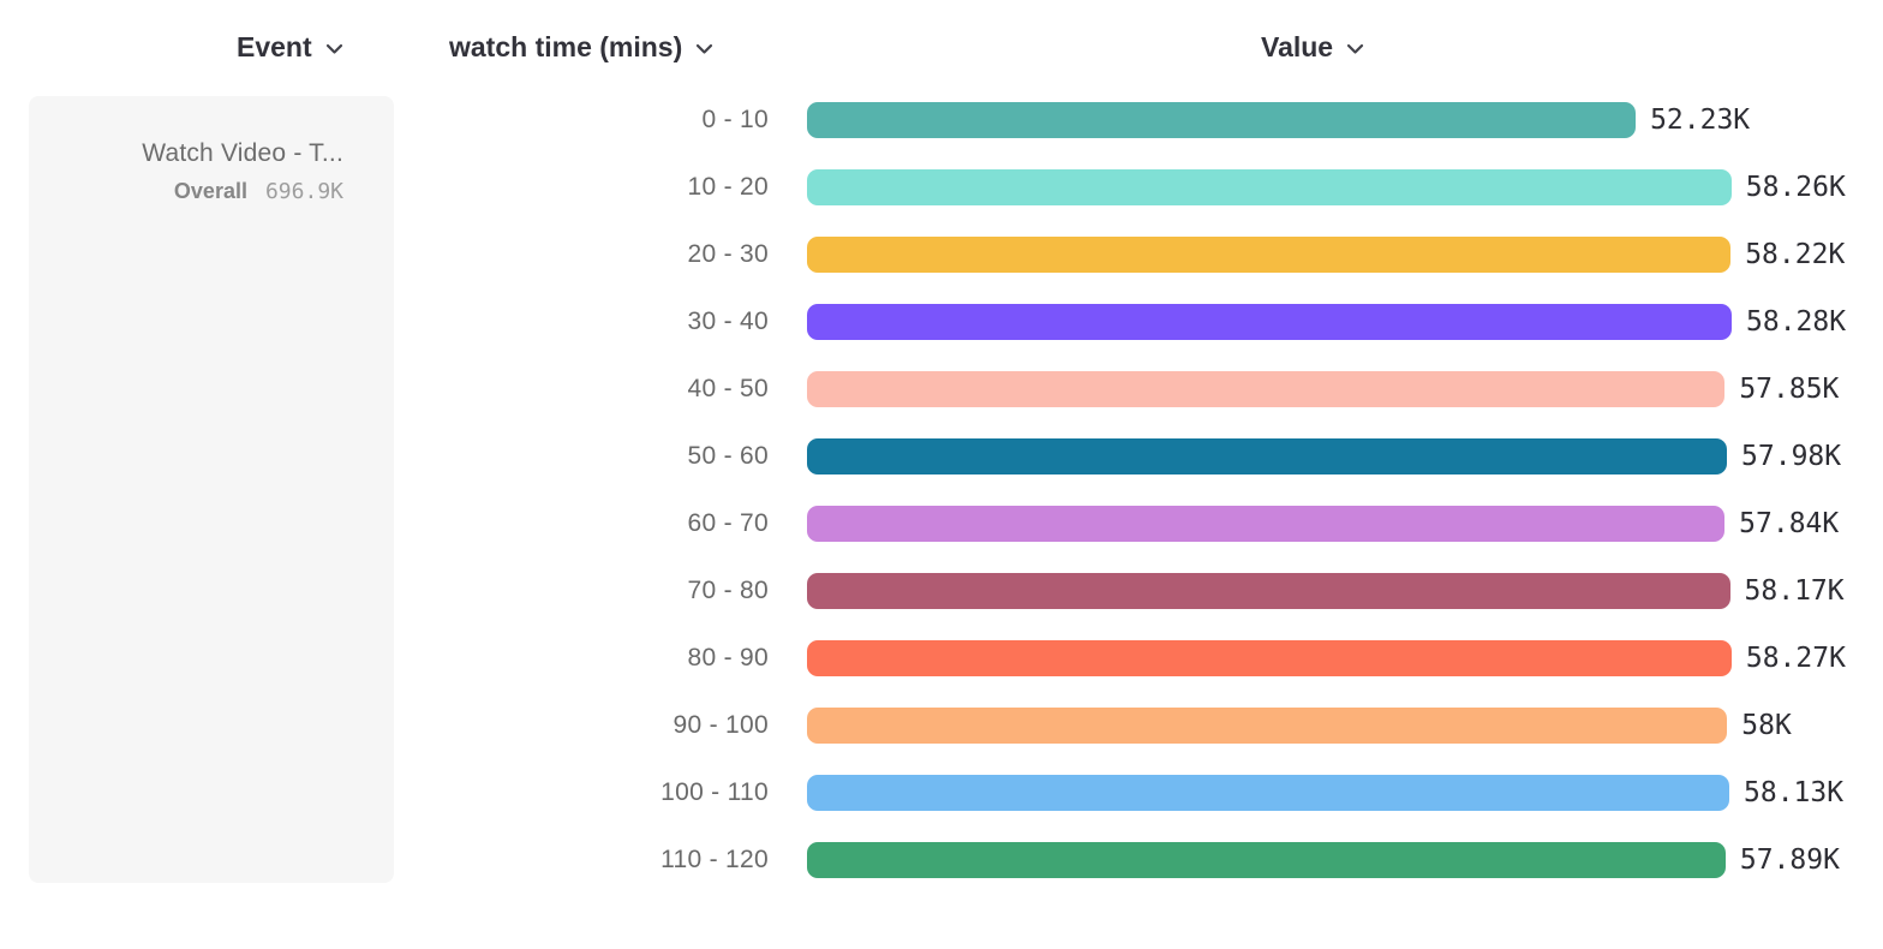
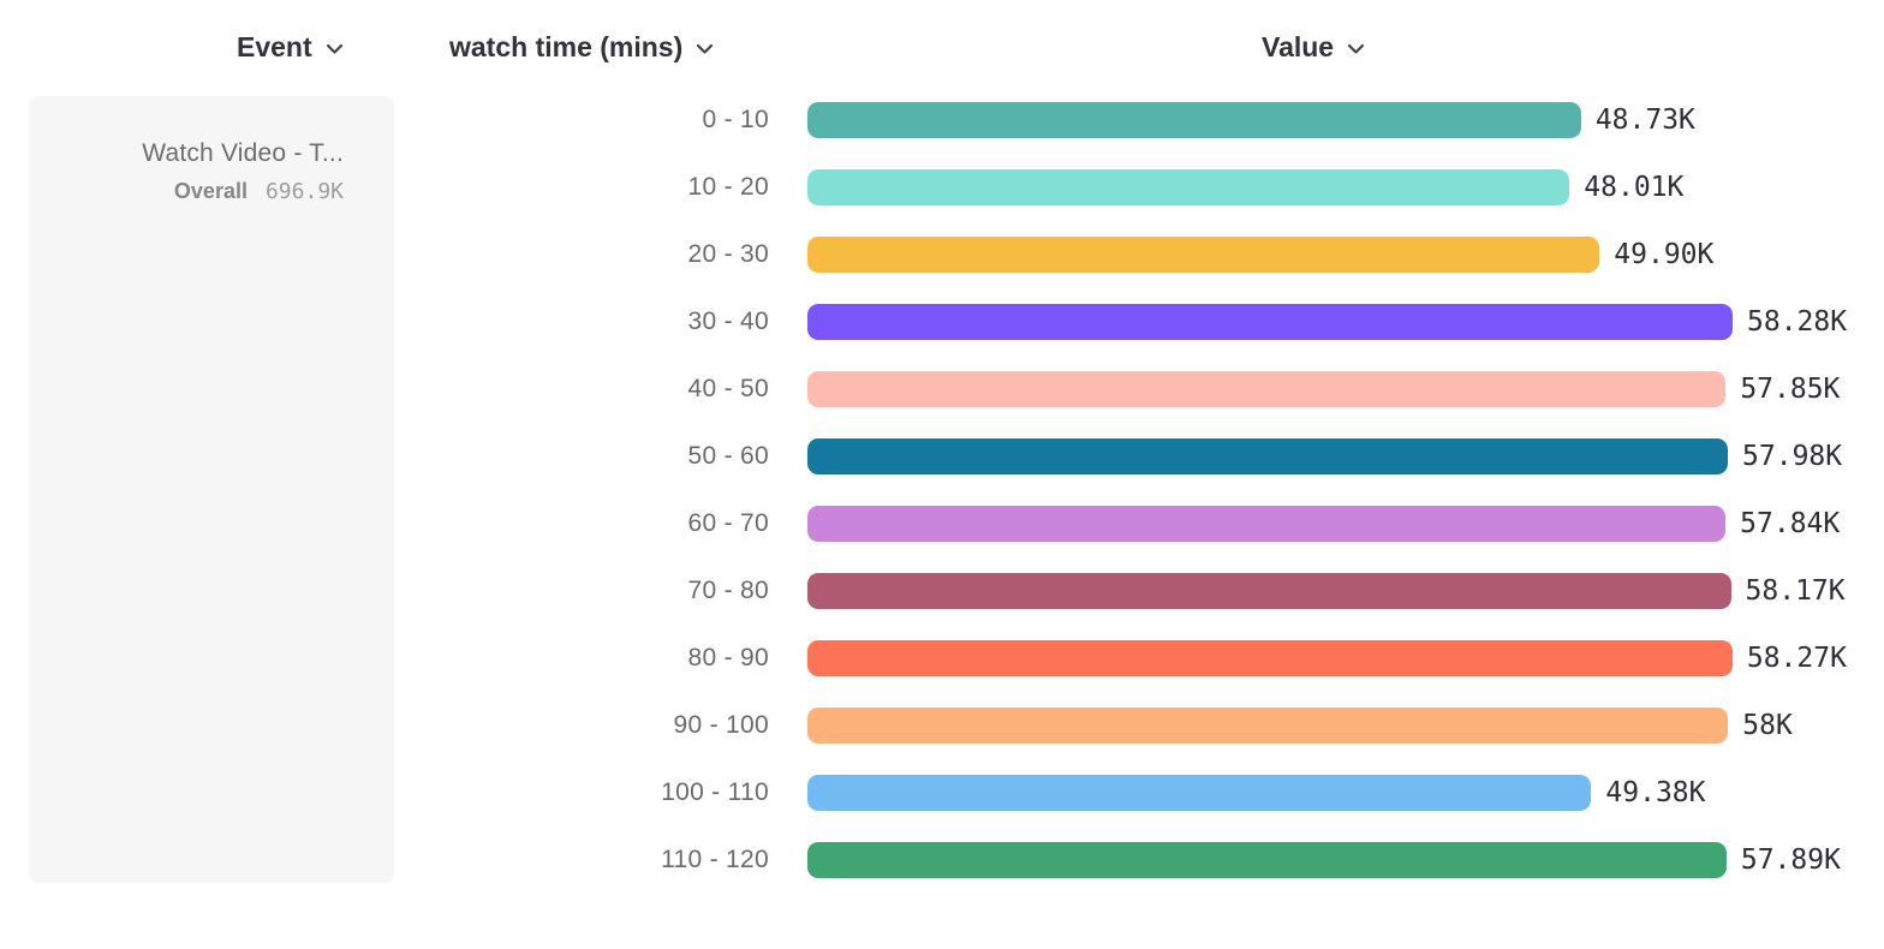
0 - 10: 52.23K -> 48.73K
10 - 20: 58.26K -> 48.01K
20 - 30: 58.22K -> 49.90K
100 - 110: 58.13K -> 49.38K
